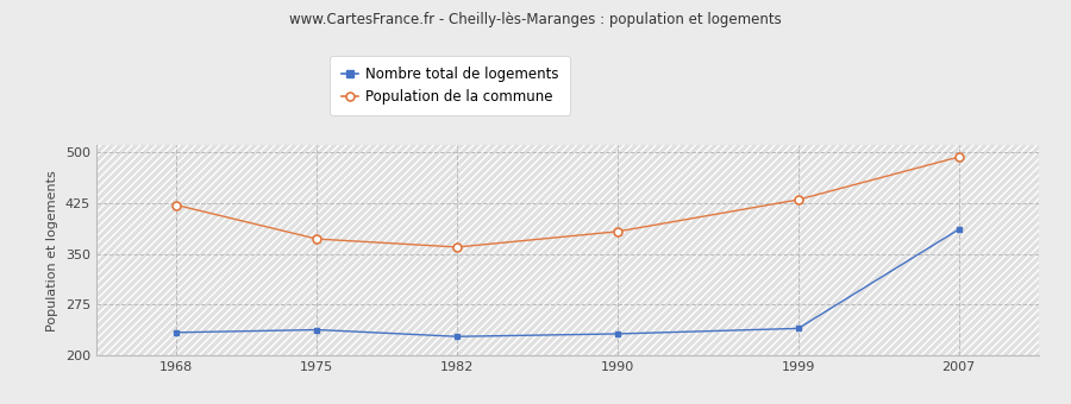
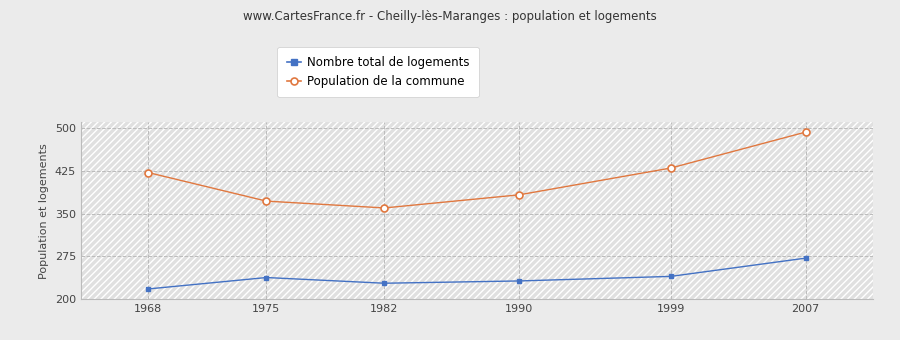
Nombre total de logements/1968: 234 -> 218
Nombre total de logements/2007: 386 -> 272
